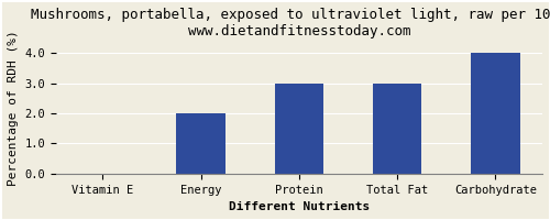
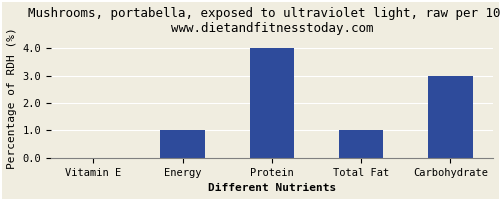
Energy: 2 -> 1
Protein: 3 -> 4
Total Fat: 3 -> 1
Carbohydrate: 4 -> 3
